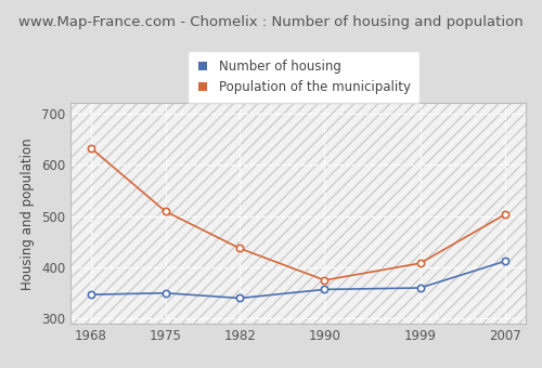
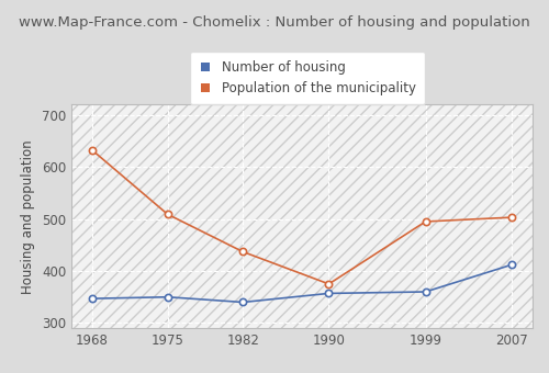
Population of the municipality/1999: 408 -> 495
